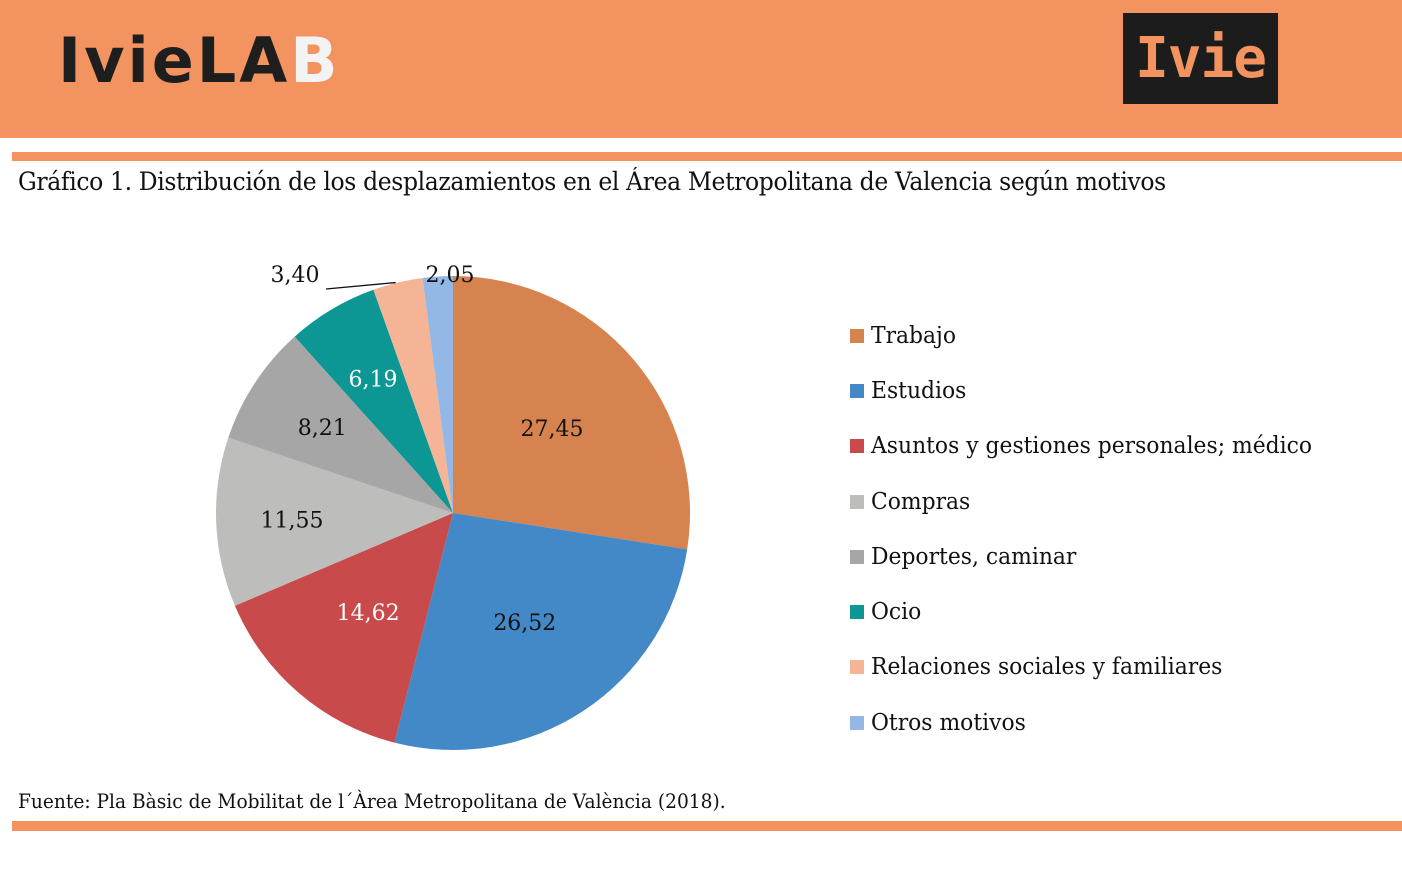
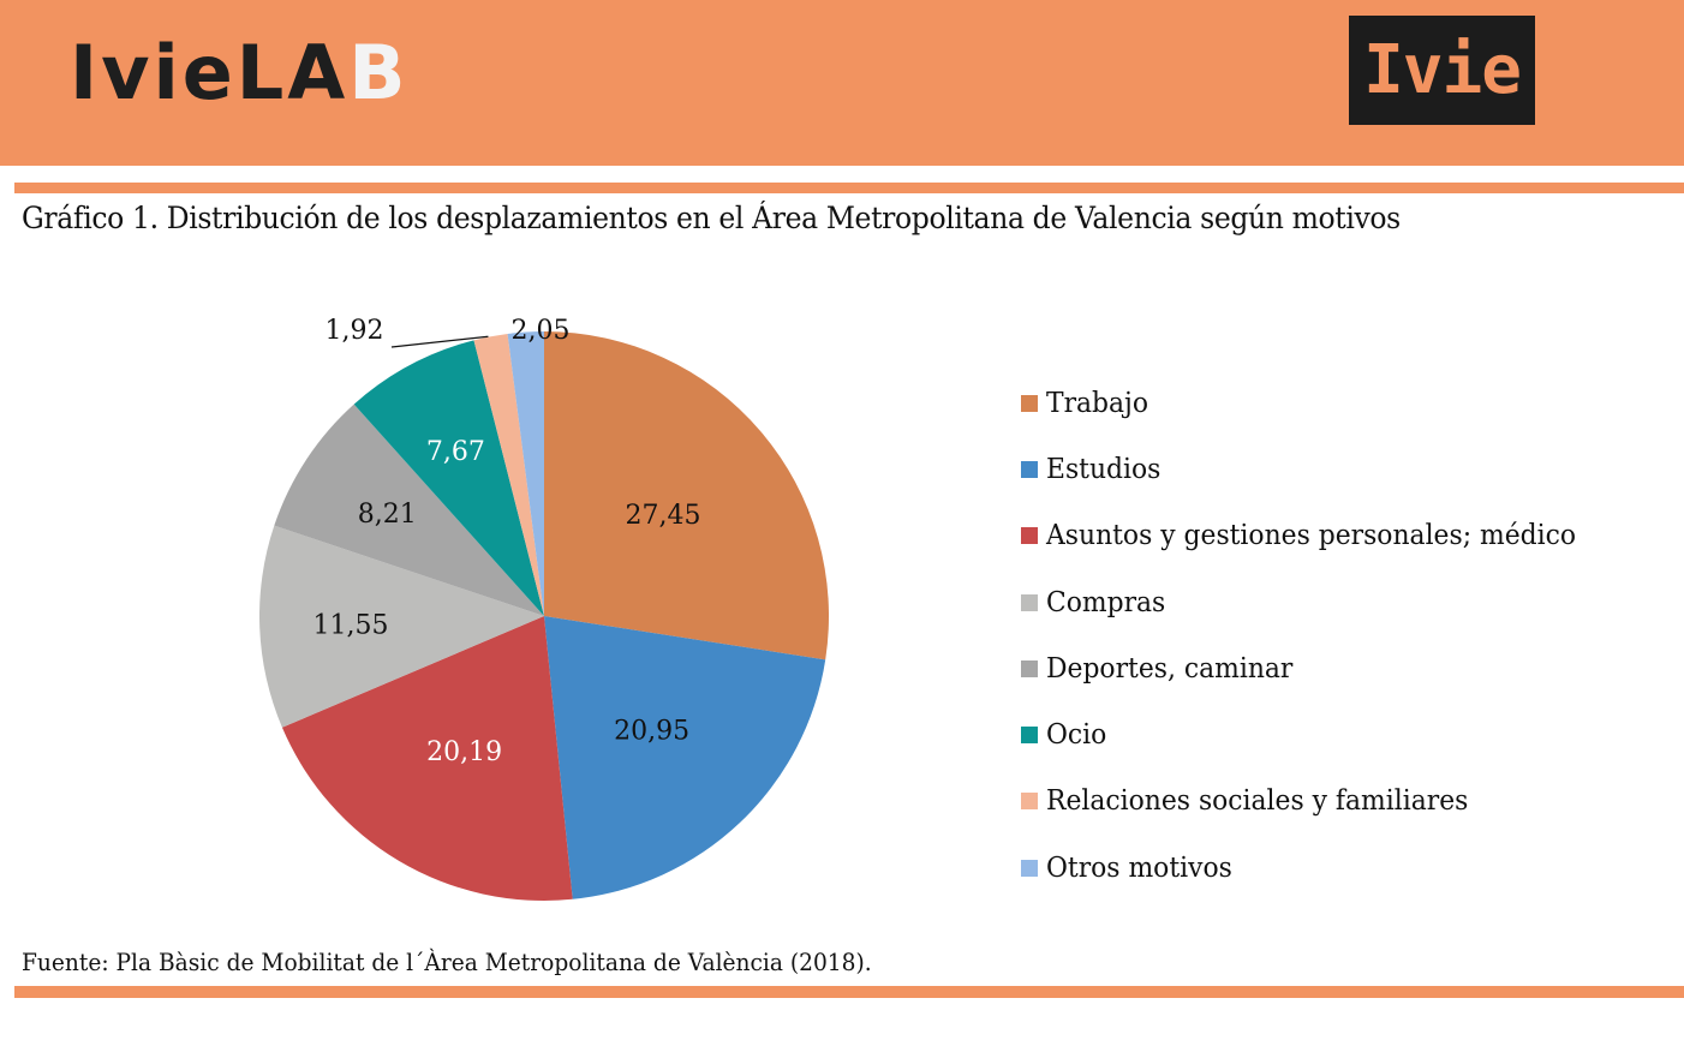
Estudios: 26,52 -> 20,95
Asuntos y gestiones personales; médico: 14,62 -> 20,19
Ocio: 6,19 -> 7,67
Relaciones sociales y familiares: 3,40 -> 1,92
